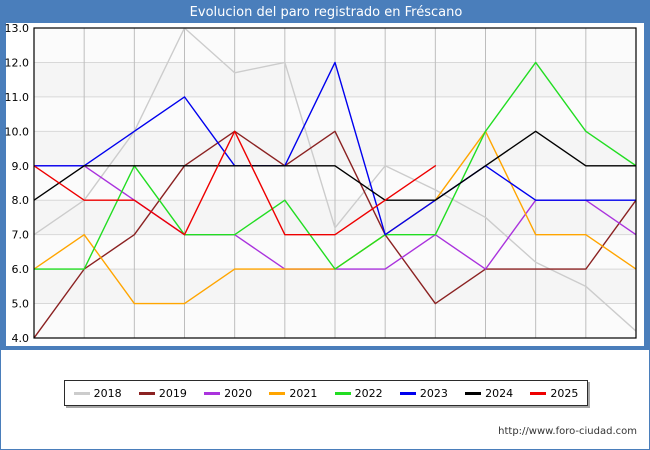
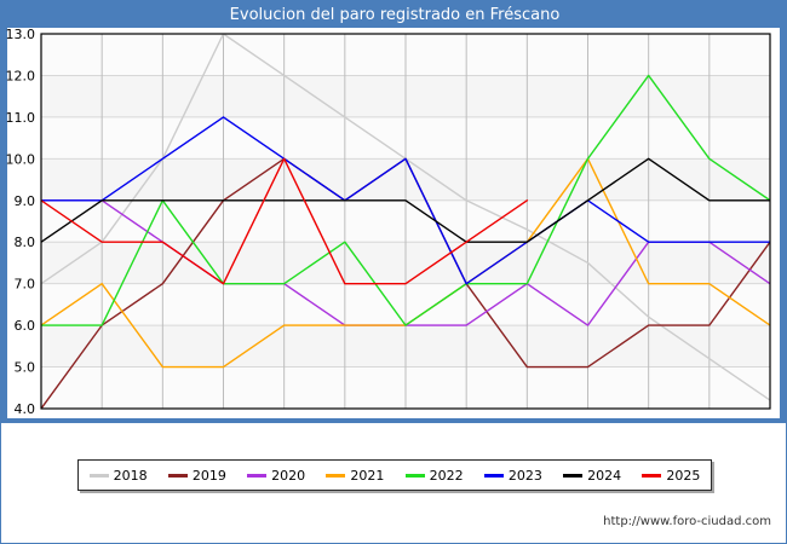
2018/ABR: 11.7 -> 12.0
2023/ABR: 9 -> 10
2018/MAY: 12.0 -> 11.0
2018/JUN: 7.2 -> 10.0
2023/JUN: 12 -> 10
2019/SEP: 6 -> 5
2018/NOV: 5.5 -> 5.2
